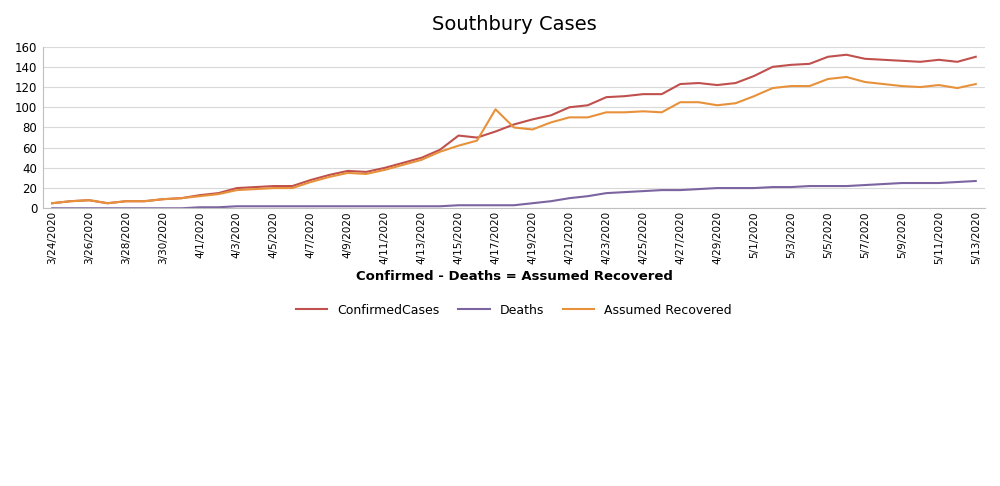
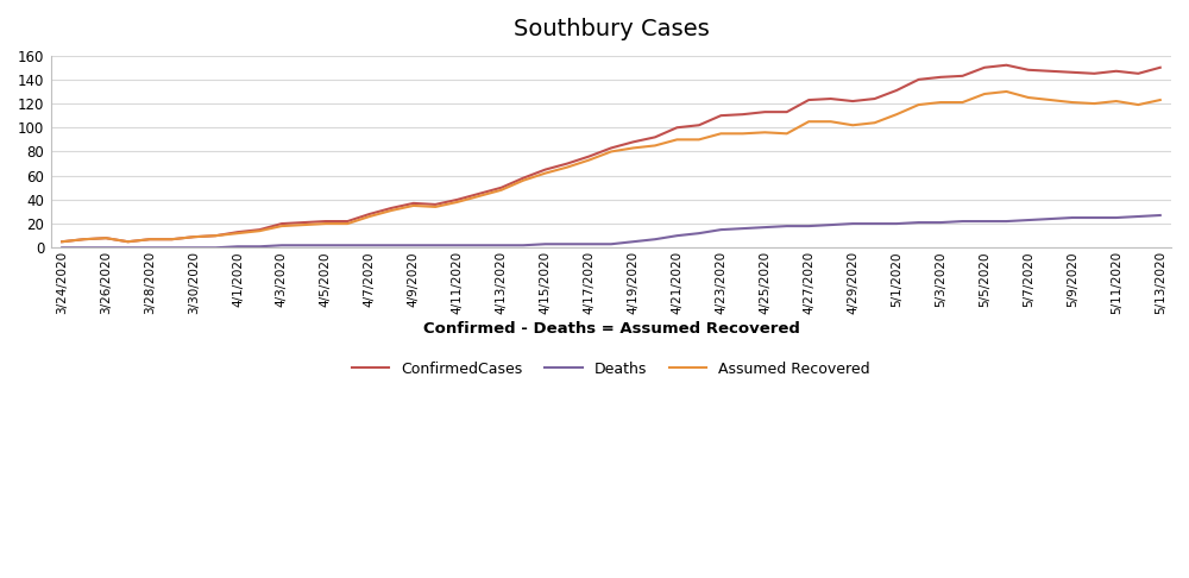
ConfirmedCases/4/15/2020: 72 -> 65
Assumed Recovered/4/17/2020: 98 -> 73
Assumed Recovered/4/19/2020: 78 -> 83
